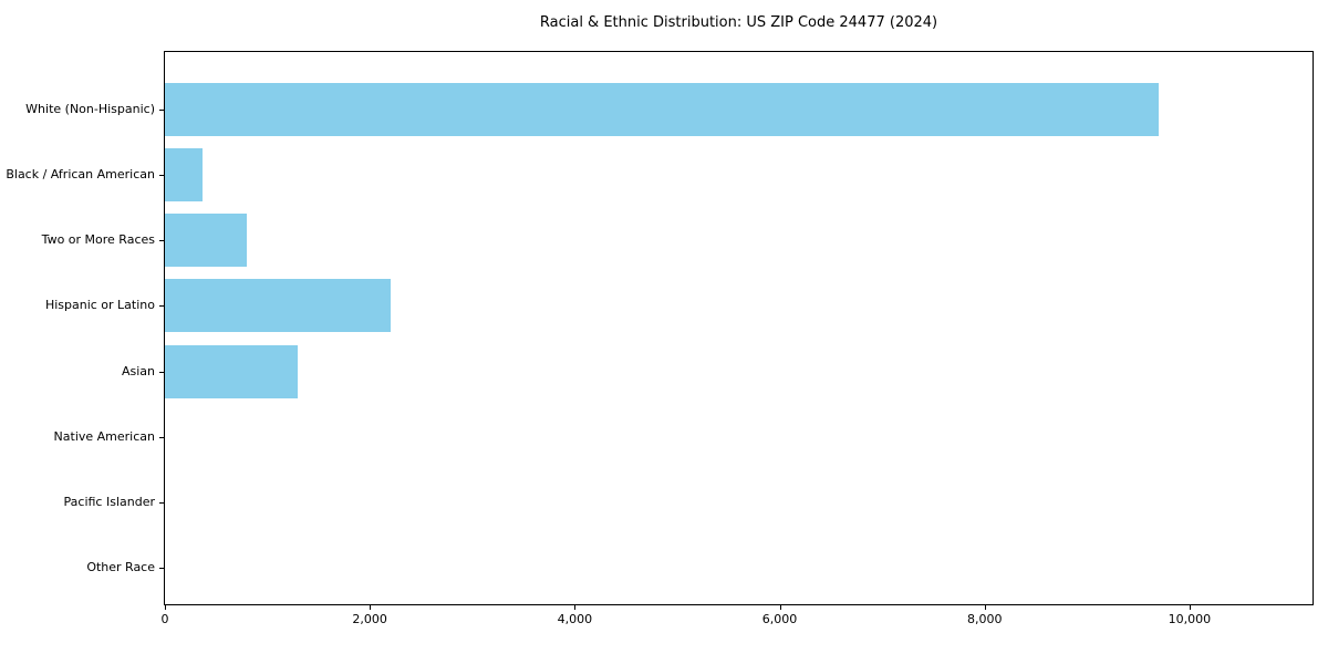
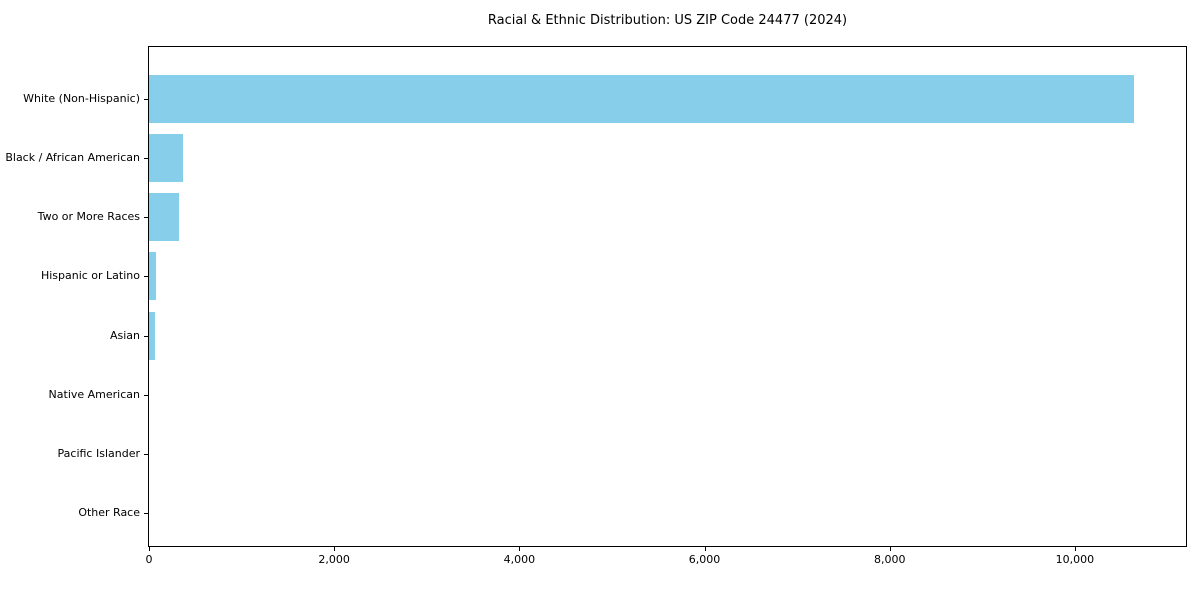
White (Non-Hispanic): 9700 -> 10600
Two or More Races: 800 -> 300
Hispanic or Latino: 2200 -> 100
Asian: 1300 -> 100
